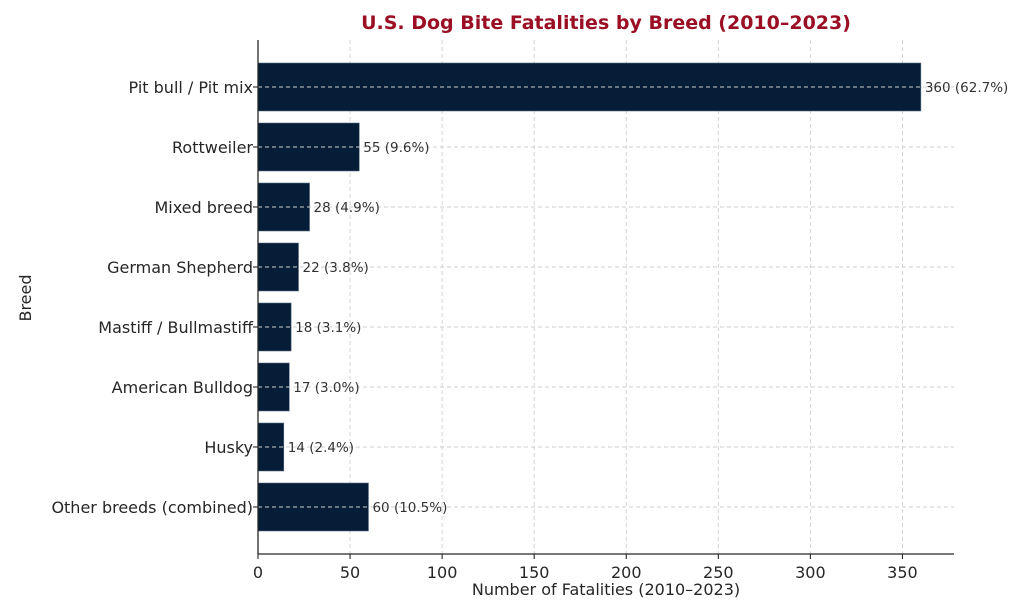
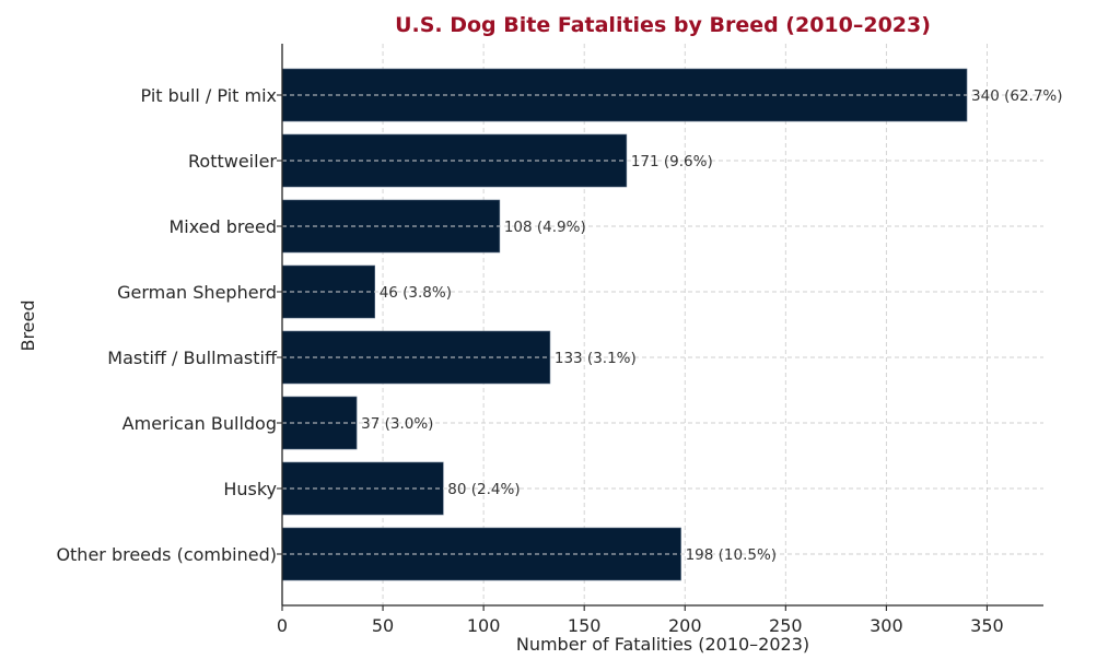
Pit bull / Pit mix: 360 -> 340
Rottweiler: 55 -> 171
Mixed breed: 28 -> 108
German Shepherd: 22 -> 46
Mastiff / Bullmastiff: 18 -> 133
American Bulldog: 17 -> 37
Husky: 14 -> 80
Other breeds (combined): 60 -> 198
